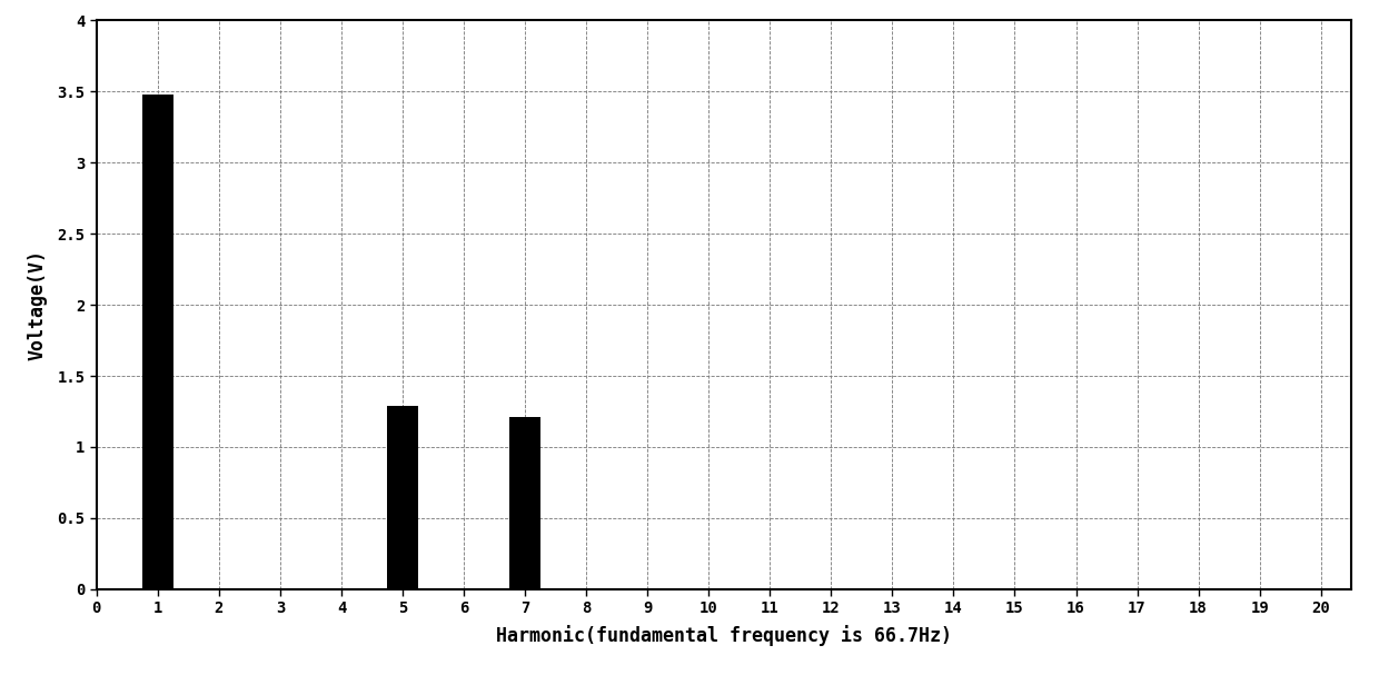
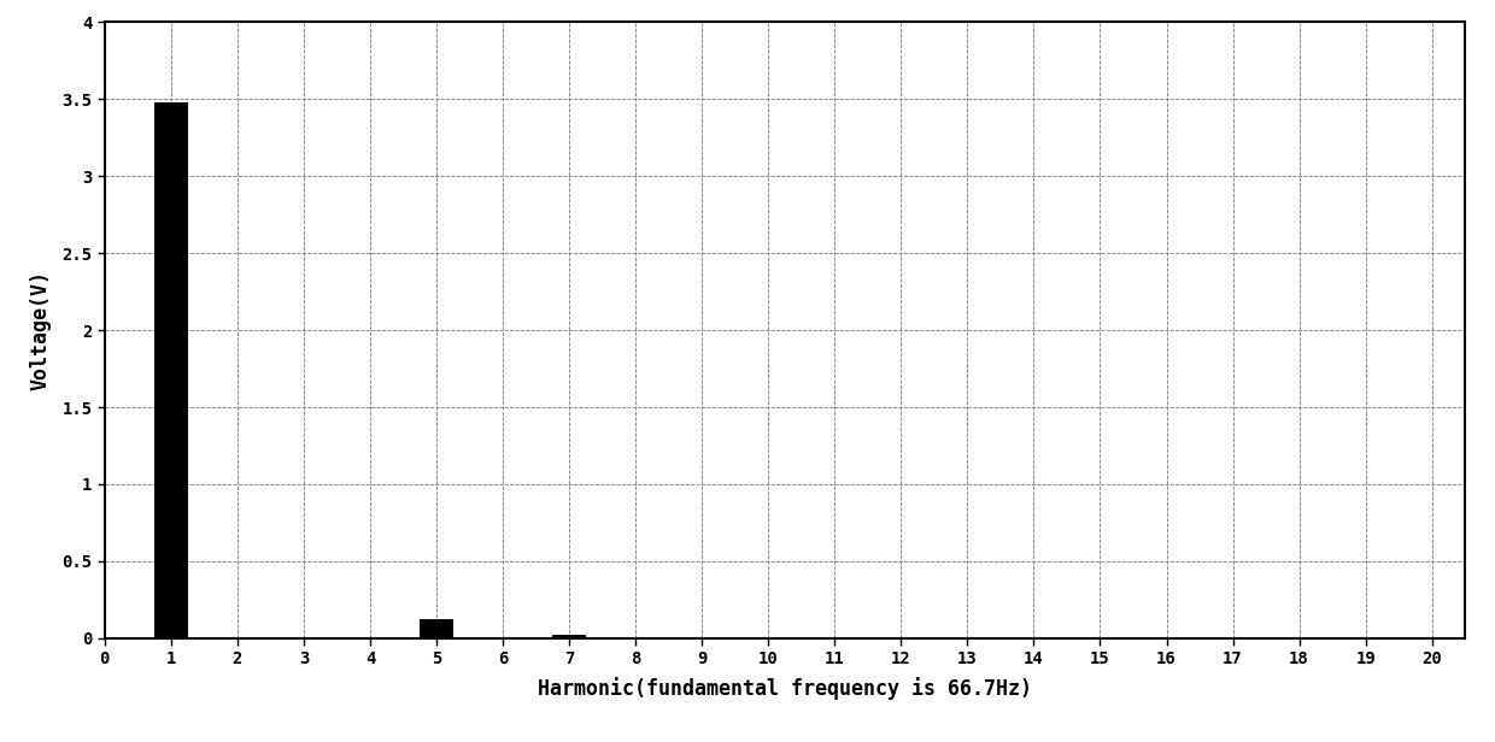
5: 1.29 -> 0.12
7: 1.21 -> 0.02
